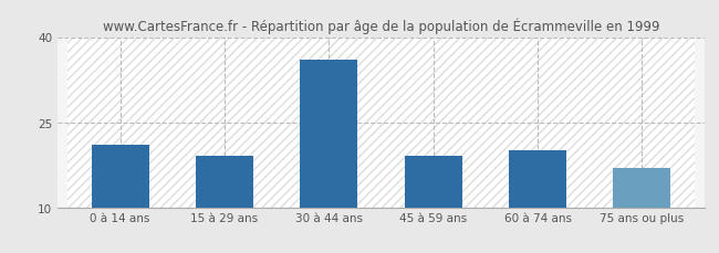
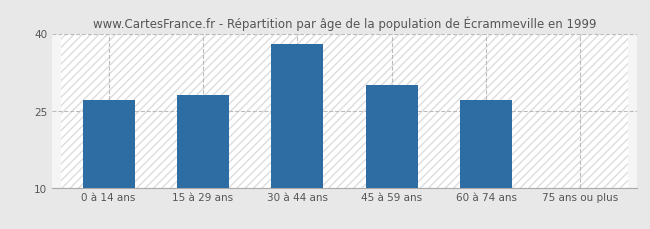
0 à 14 ans: 21 -> 27
15 à 29 ans: 19 -> 28
30 à 44 ans: 36 -> 38
45 à 59 ans: 19 -> 30
60 à 74 ans: 20 -> 27
75 ans ou plus: 17 -> 10
